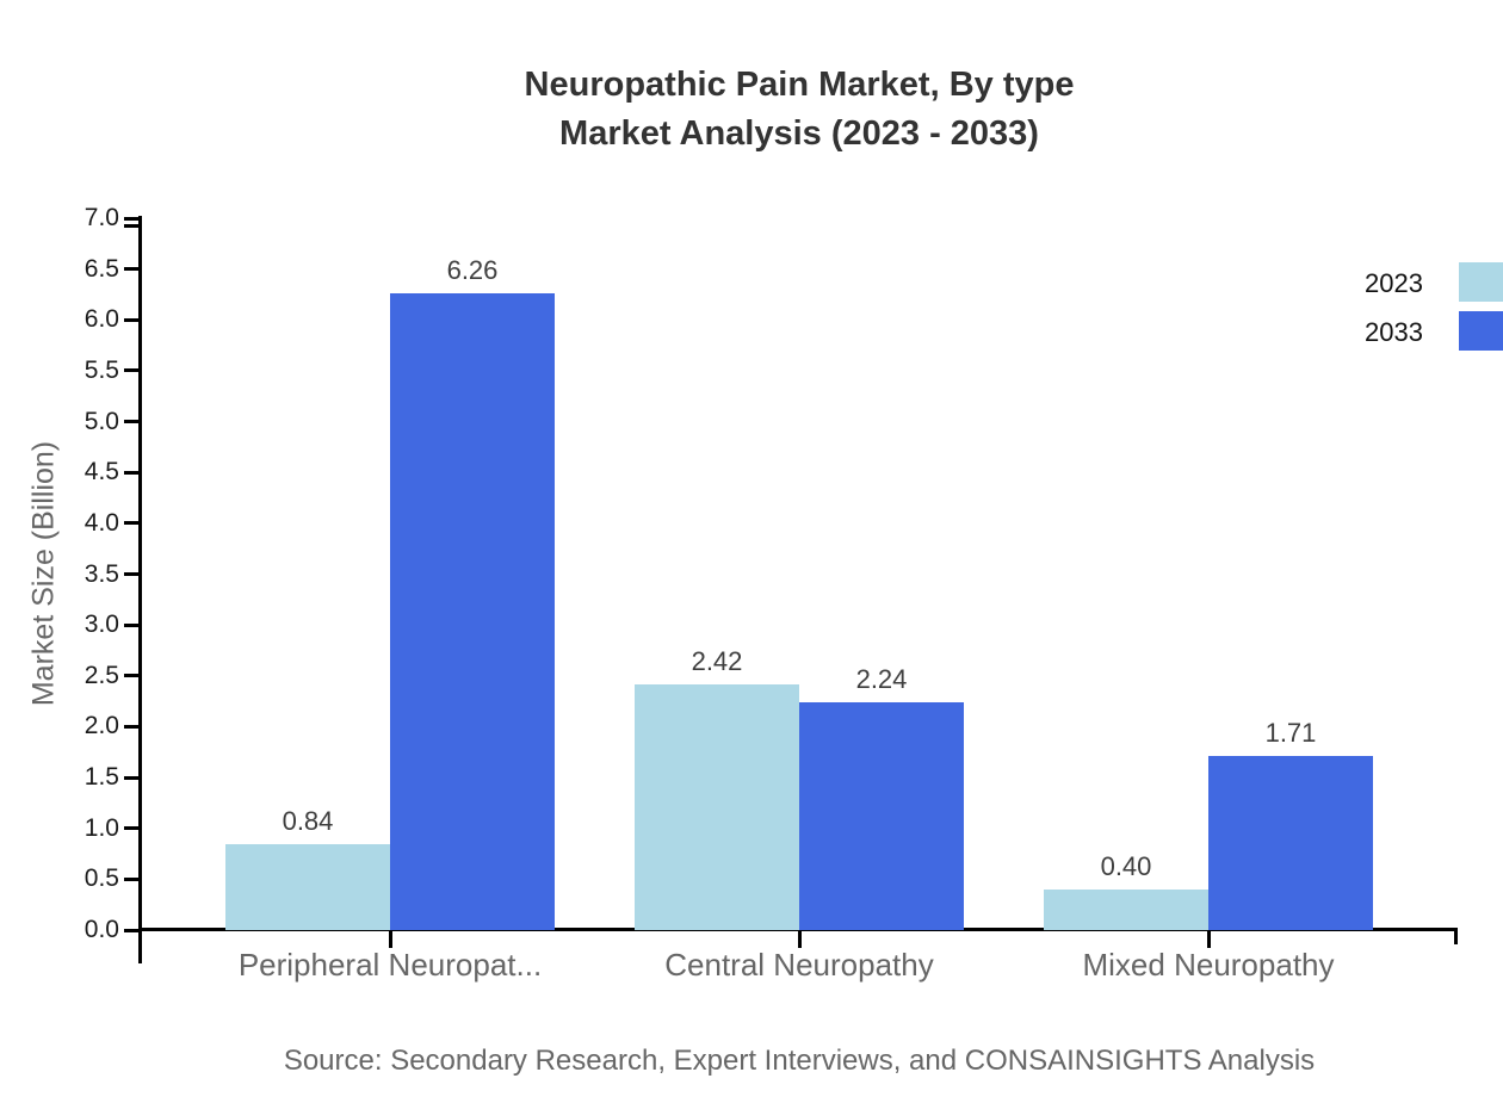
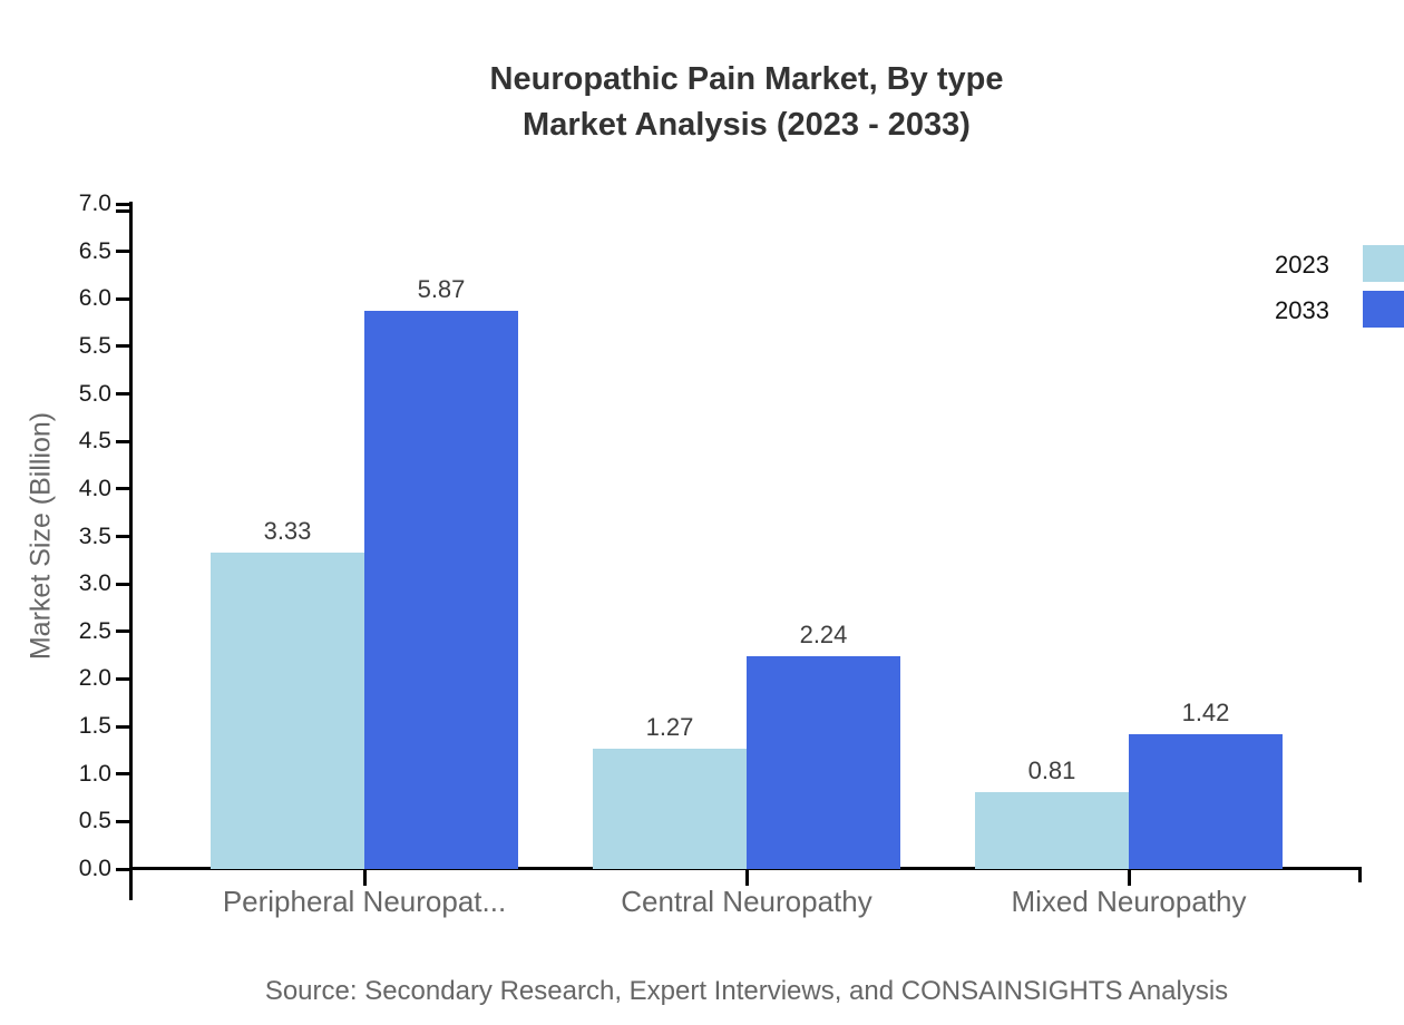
2023/Peripheral Neuropat...: 0.84 -> 3.33
2033/Peripheral Neuropat...: 6.26 -> 5.87
2023/Central Neuropathy: 2.42 -> 1.27
2023/Mixed Neuropathy: 0.40 -> 0.81
2033/Mixed Neuropathy: 1.71 -> 1.42
